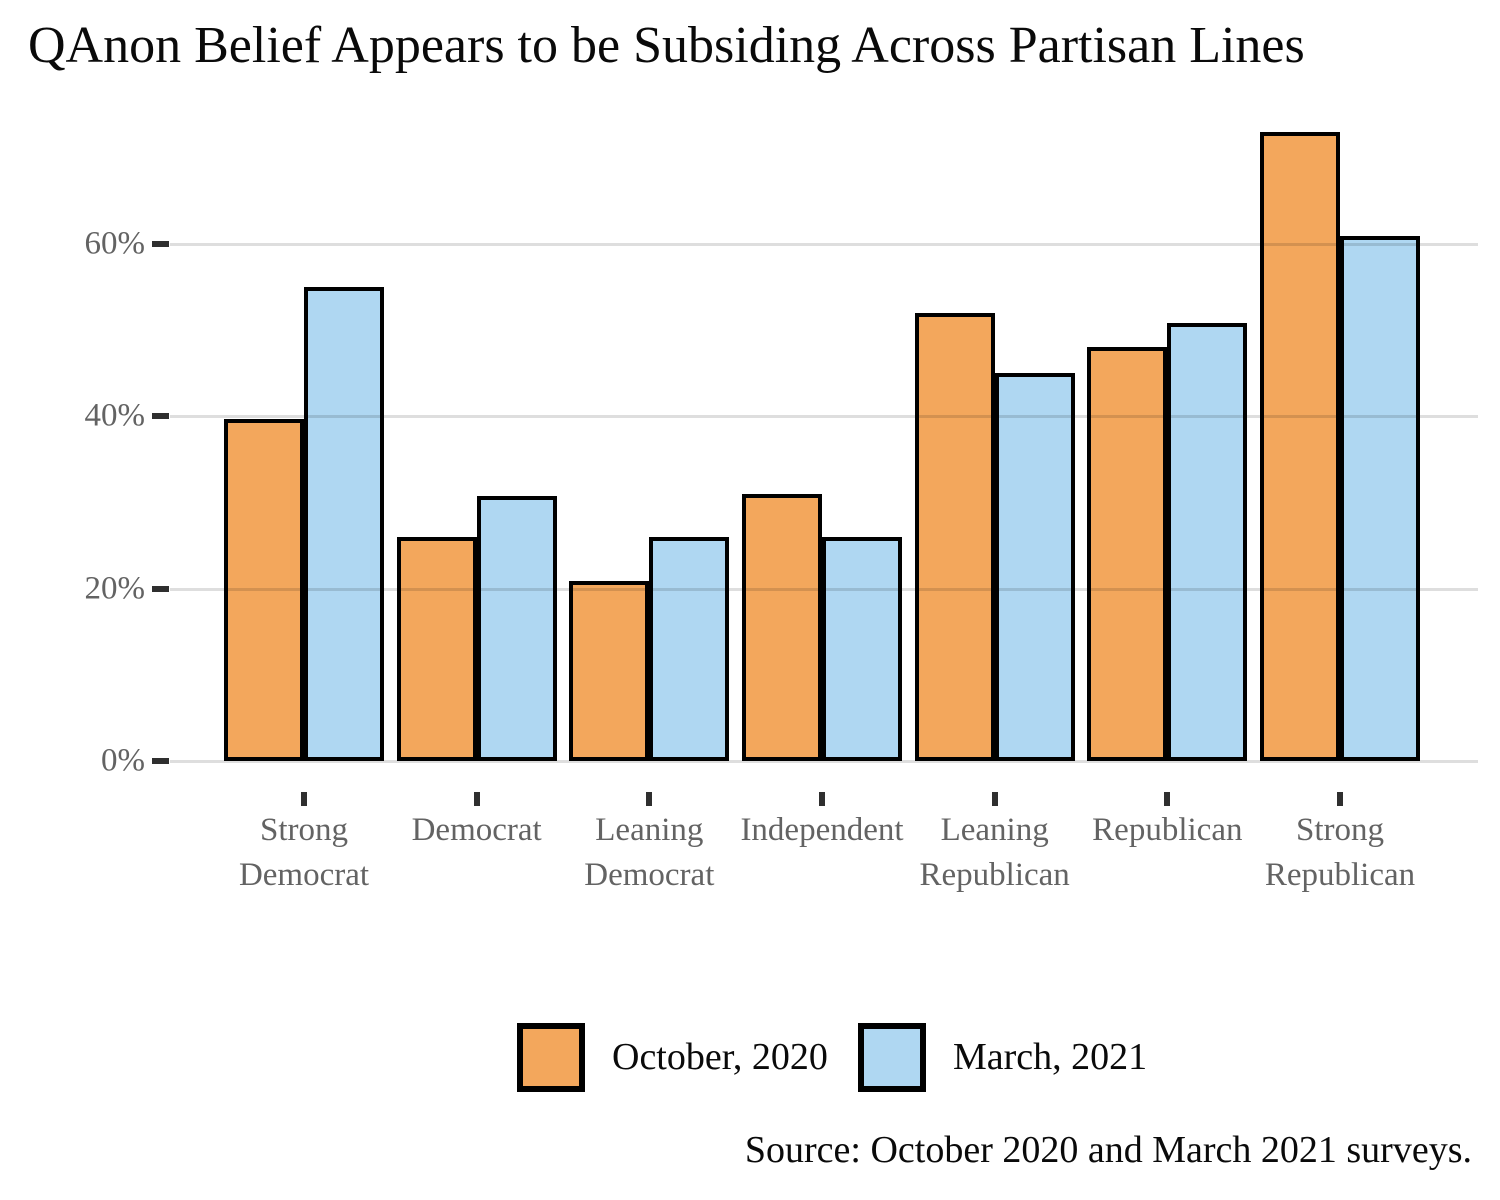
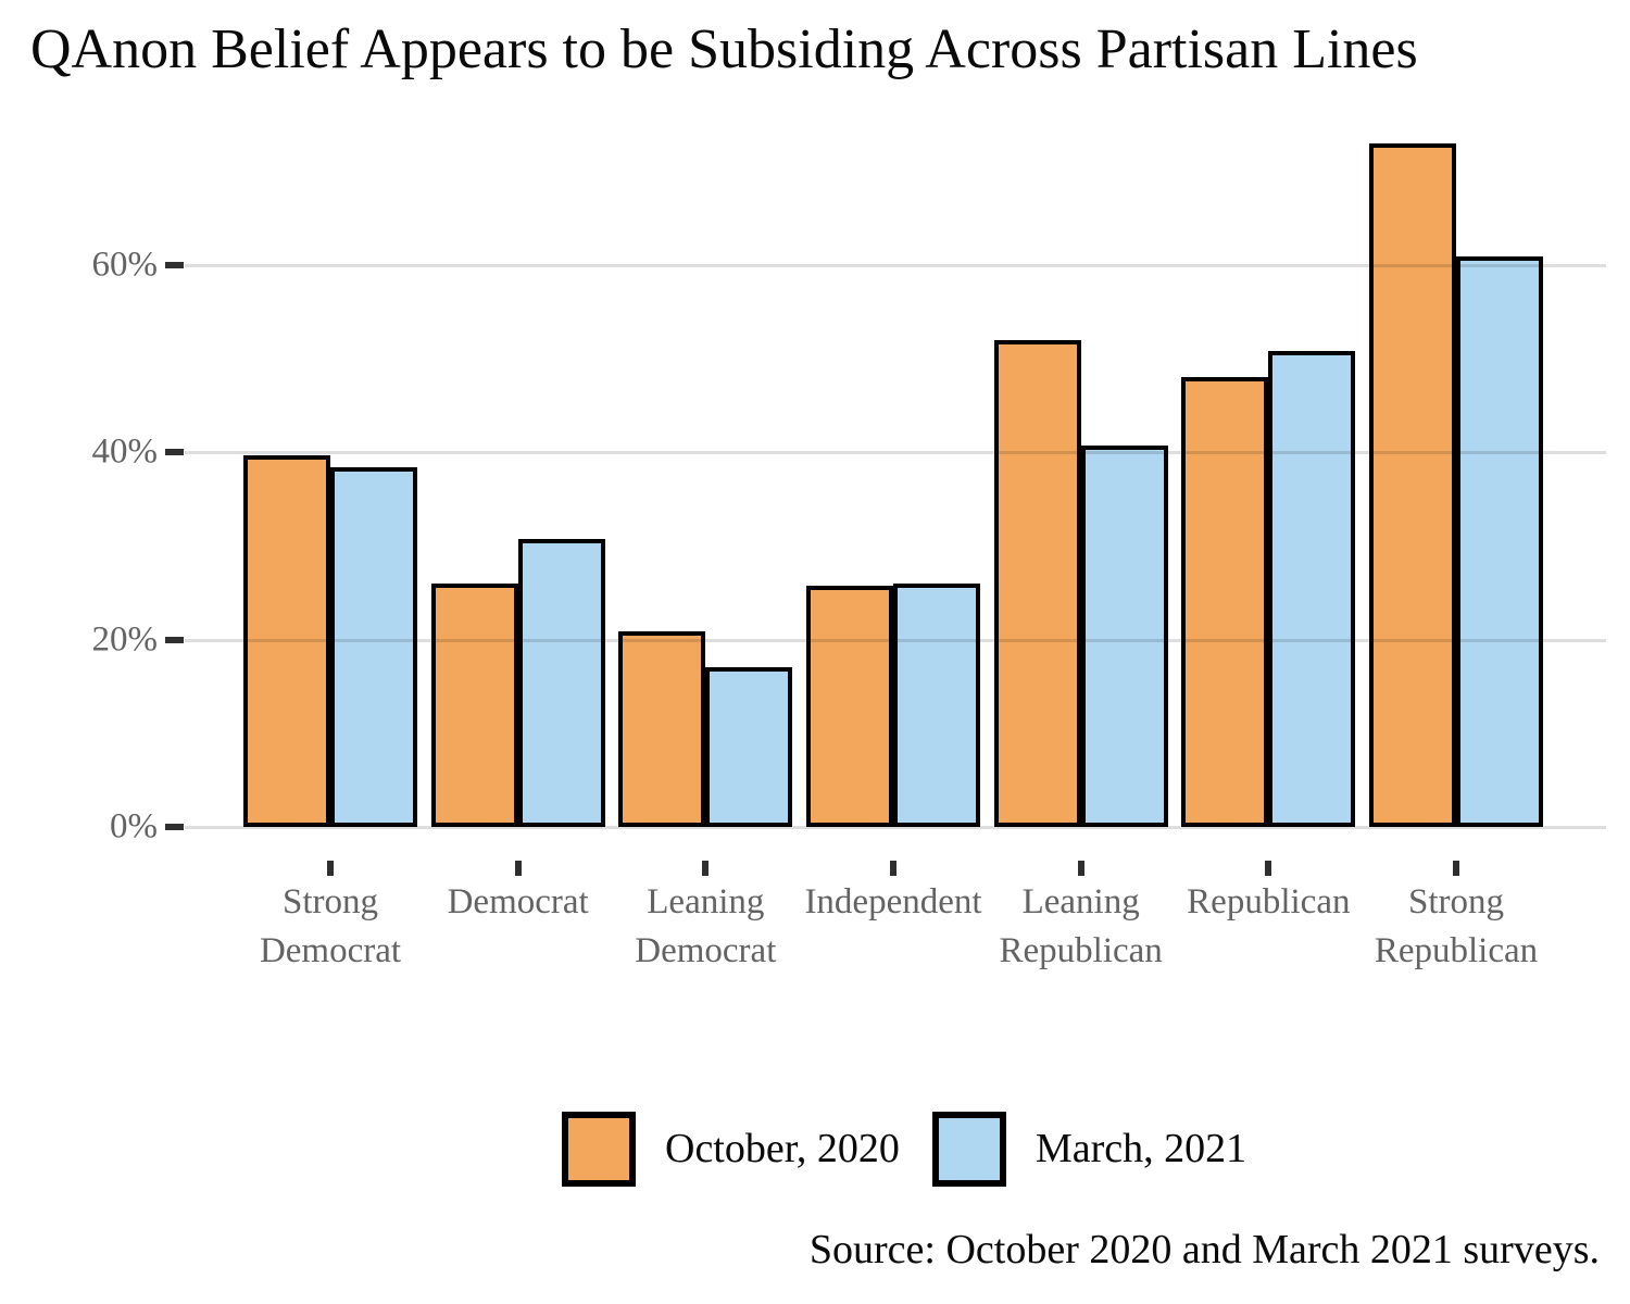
March, 2021/Strong Democrat: 55% -> 38%
March, 2021/Leaning Democrat: 26% -> 17%
October, 2020/Independent: 31% -> 26%
March, 2021/Leaning Republican: 45% -> 41%
